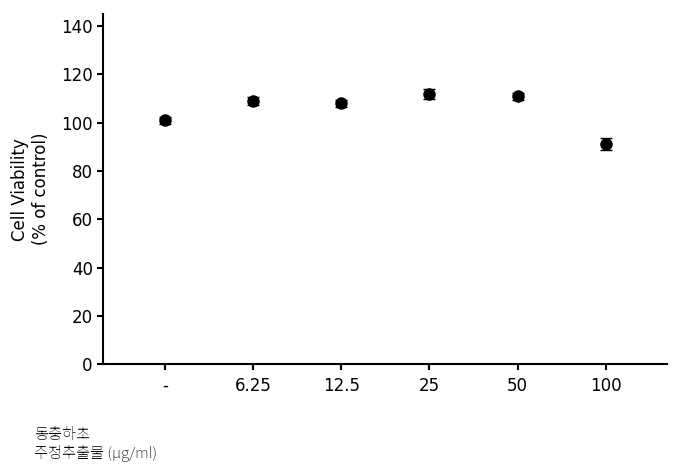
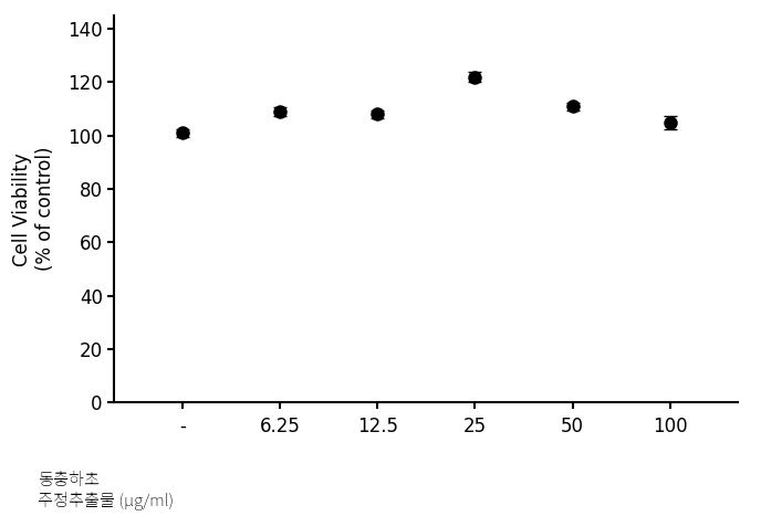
25: 112 -> 122
100: 91 -> 105
